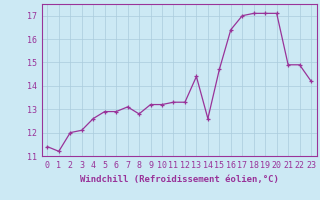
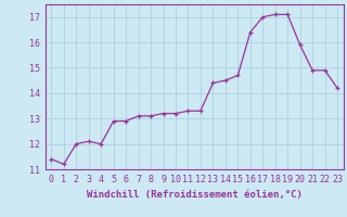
4: 12.6 -> 12.0
8: 12.8 -> 13.1
14: 12.6 -> 14.5
20: 17.1 -> 15.9
